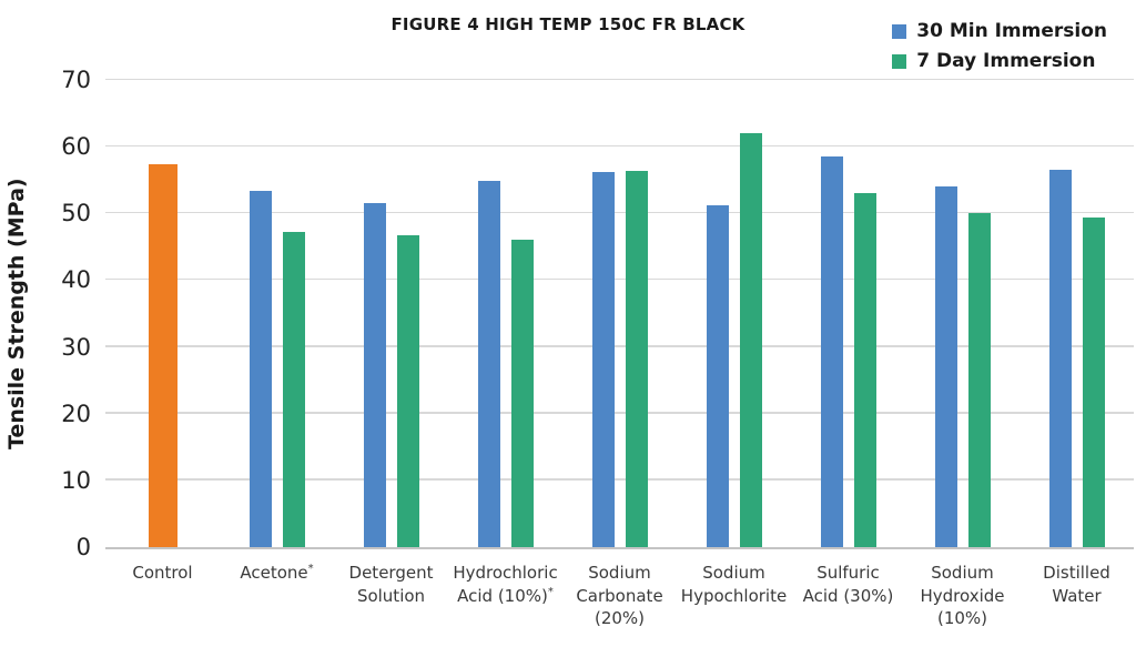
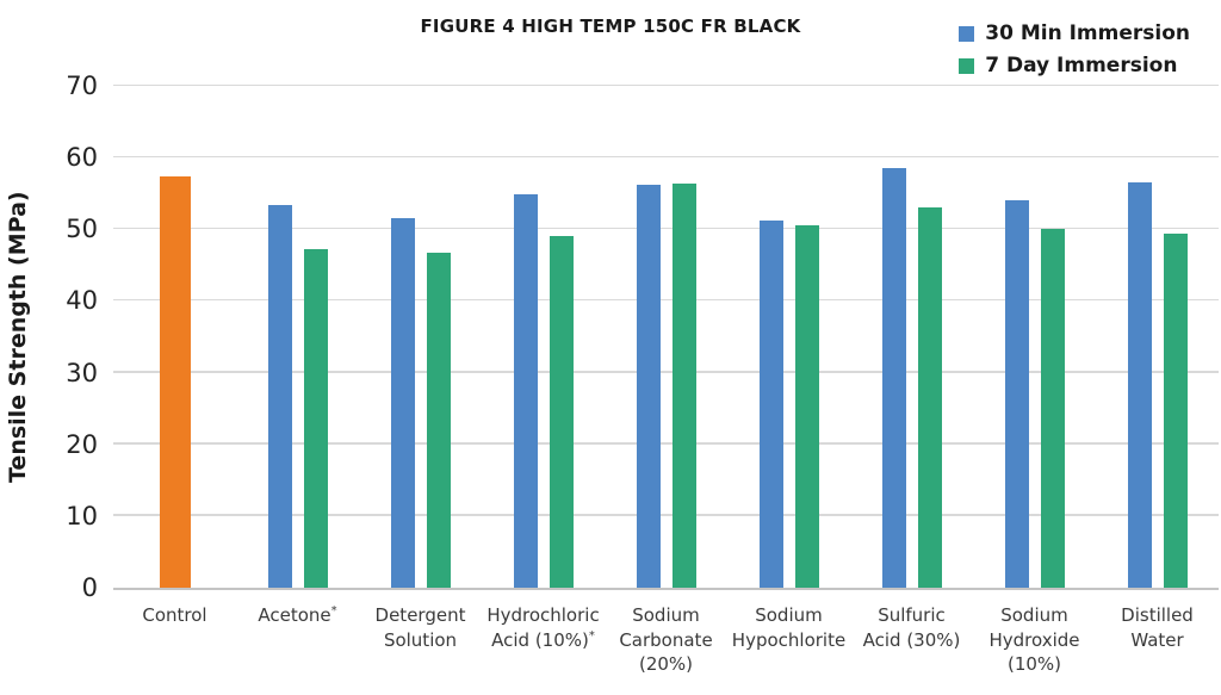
7 Day Immersion/Hydrochloric Acid (10%)*: 46 -> 49
7 Day Immersion/Sodium Hypochlorite: 62 -> 50
